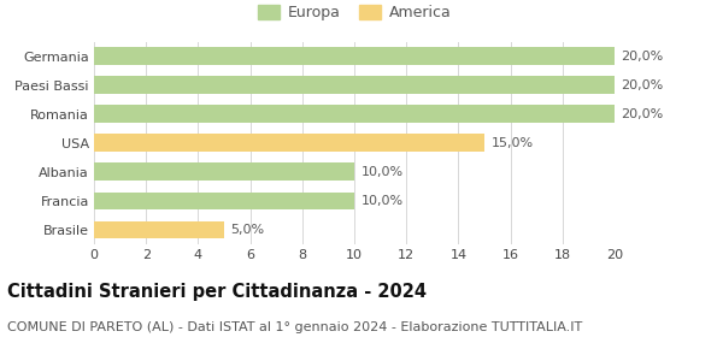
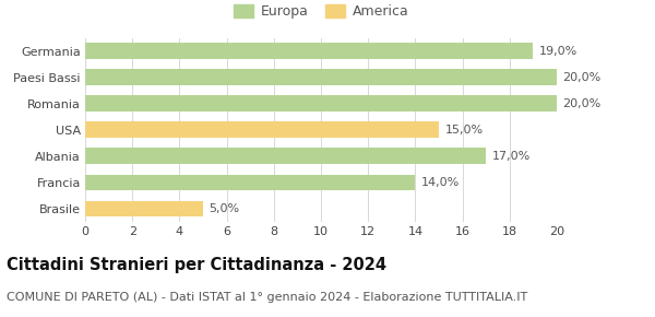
Germania: 20,0% -> 19,0%
Albania: 10,0% -> 17,0%
Francia: 10,0% -> 14,0%
